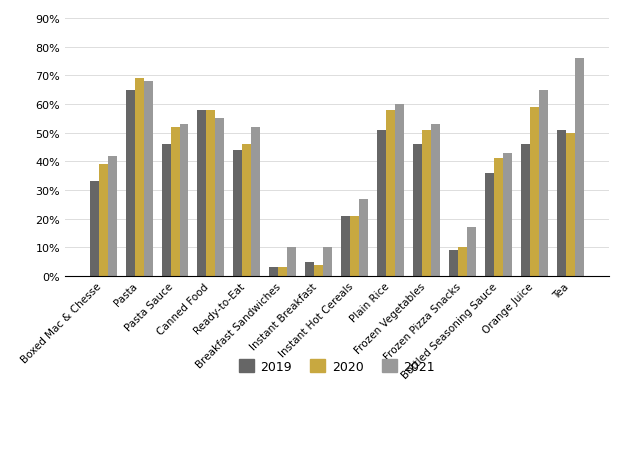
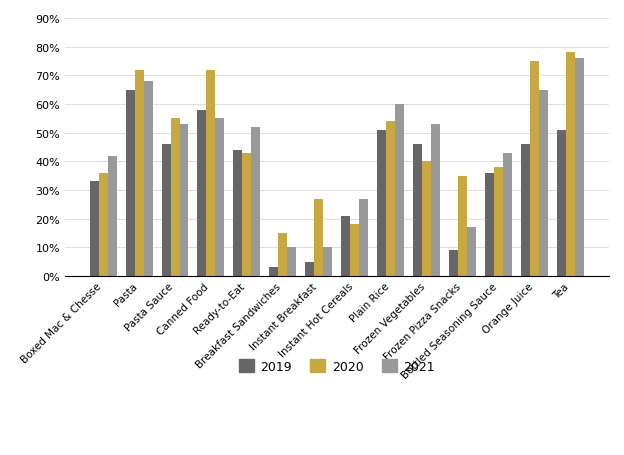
2020/Boxed Mac & Chesse: 39% -> 36%
2020/Pasta: 69% -> 72%
2020/Pasta Sauce: 52% -> 55%
2020/Canned Food: 58% -> 72%
2020/Ready-to-Eat: 46% -> 43%
2020/Breakfast Sandwiches: 3% -> 15%
2020/Instant Breakfast: 4% -> 27%
2020/Instant Hot Cereals: 21% -> 18%
2020/Plain Rice: 58% -> 54%
2020/Frozen Vegetables: 51% -> 40%
2020/Frozen Pizza Snacks: 10% -> 35%
2020/Bottled Seasoning Sauce: 41% -> 38%
2020/Orange Juice: 59% -> 75%
2020/Tea: 50% -> 78%
